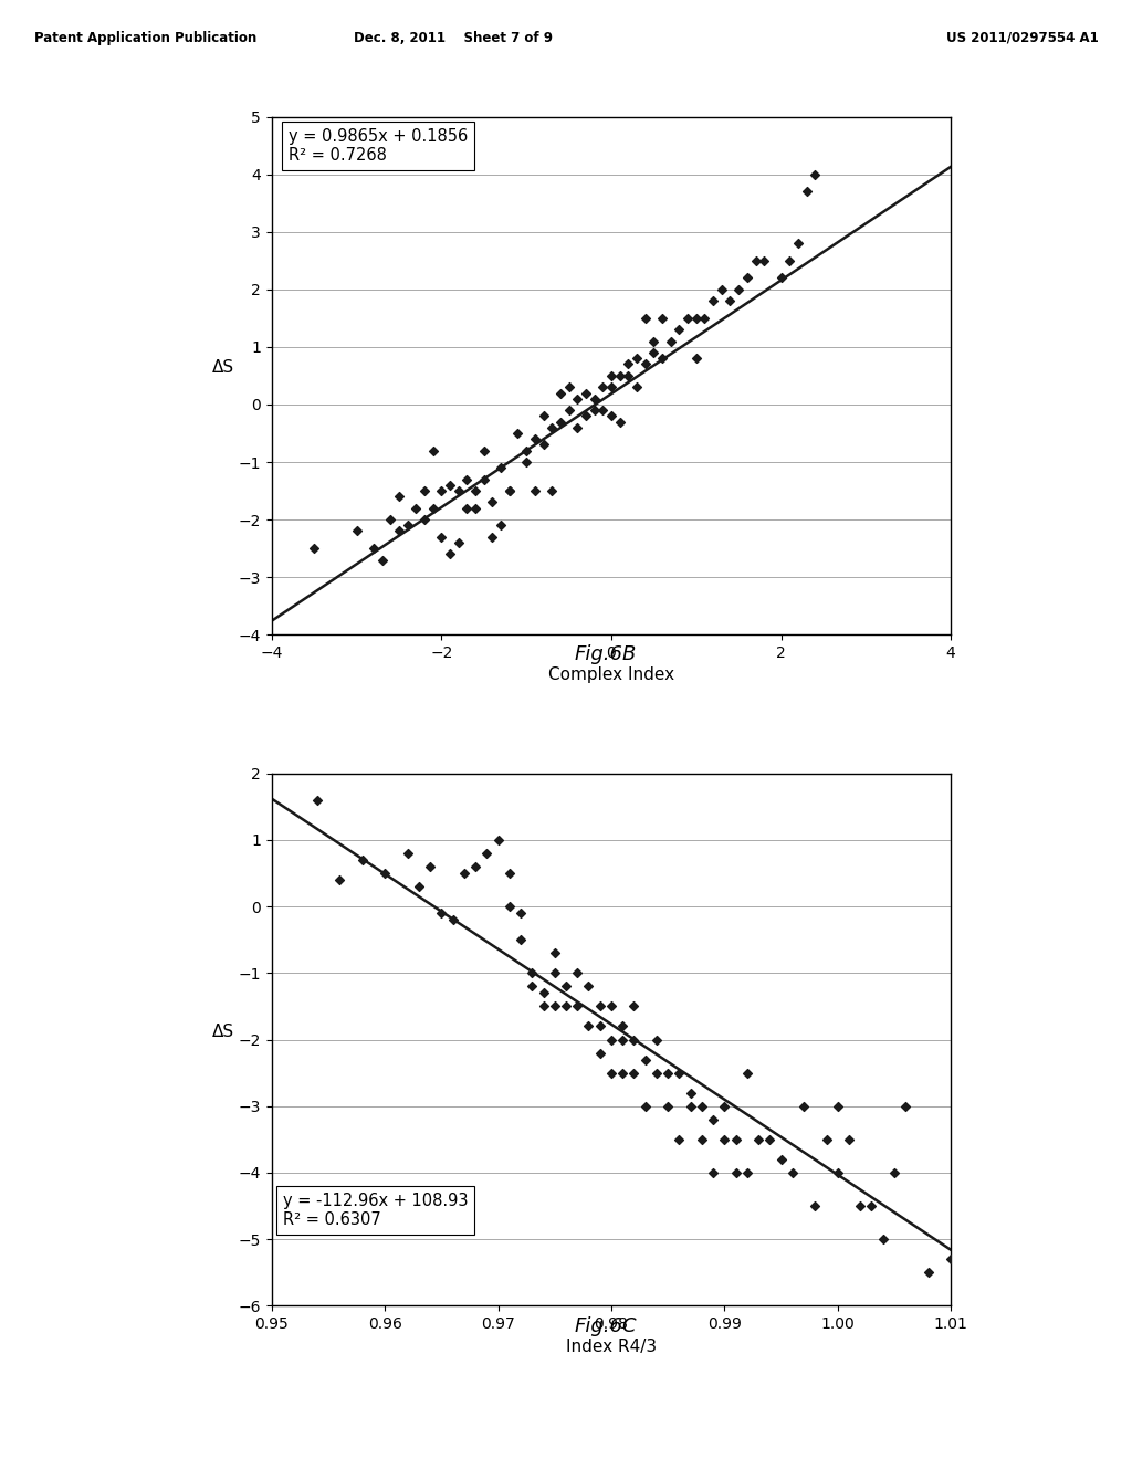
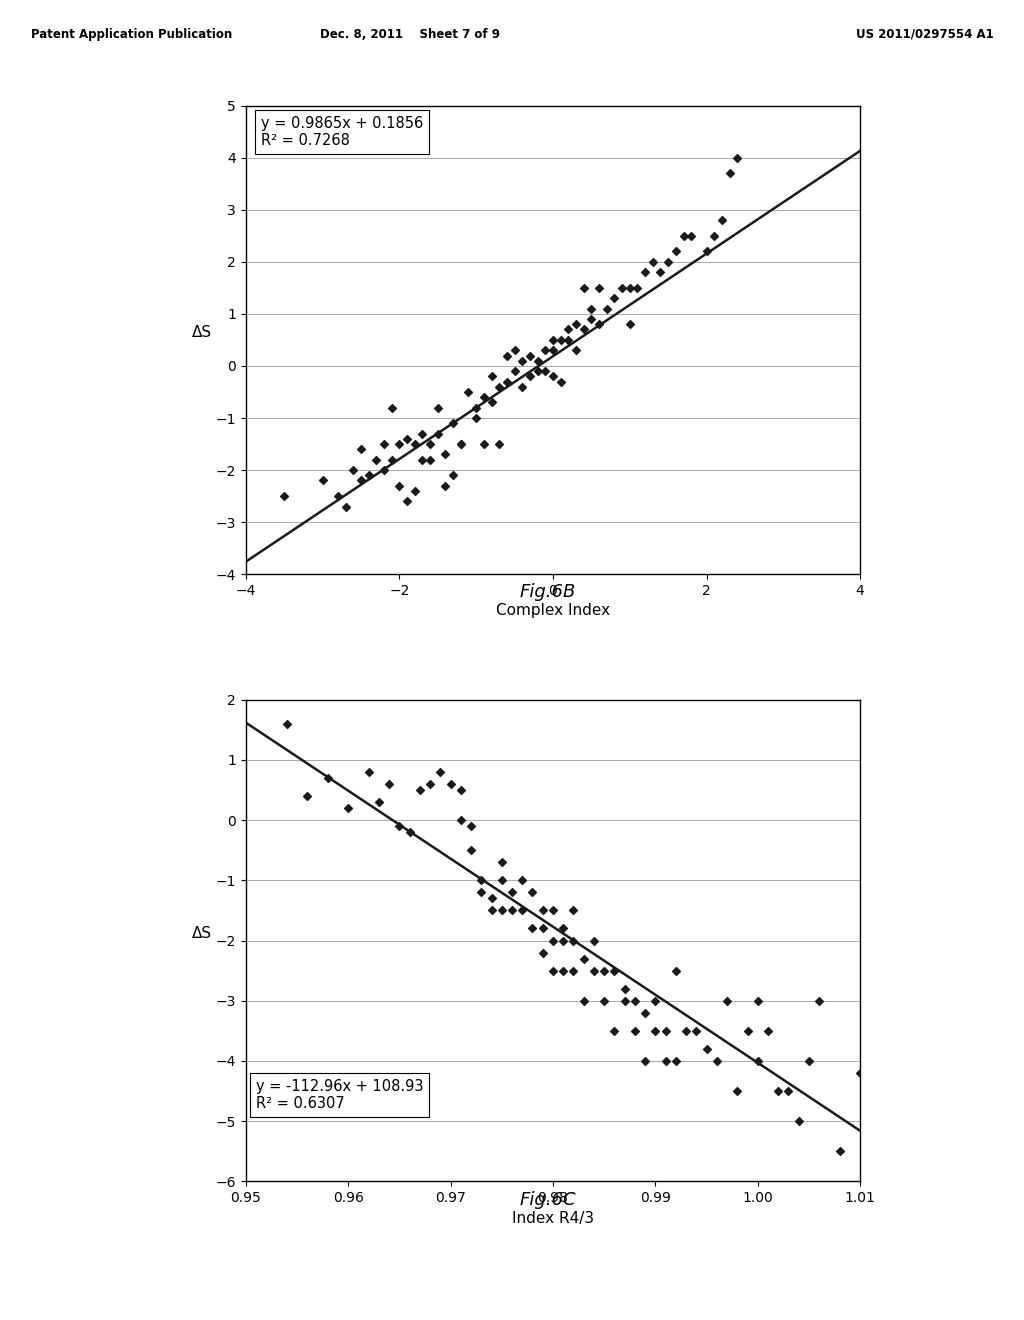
0.96: 0.5 -> 0.2
0.97: 1.0 -> 0.6
1.01: -5.3 -> -4.2
